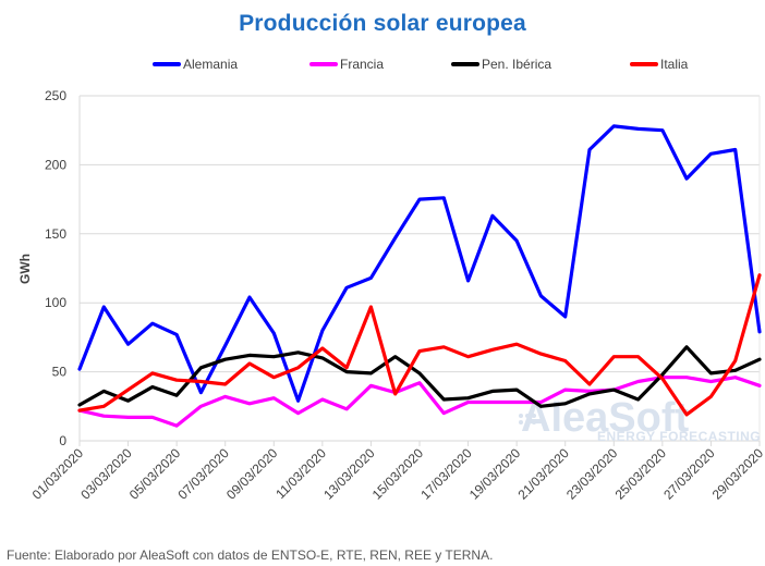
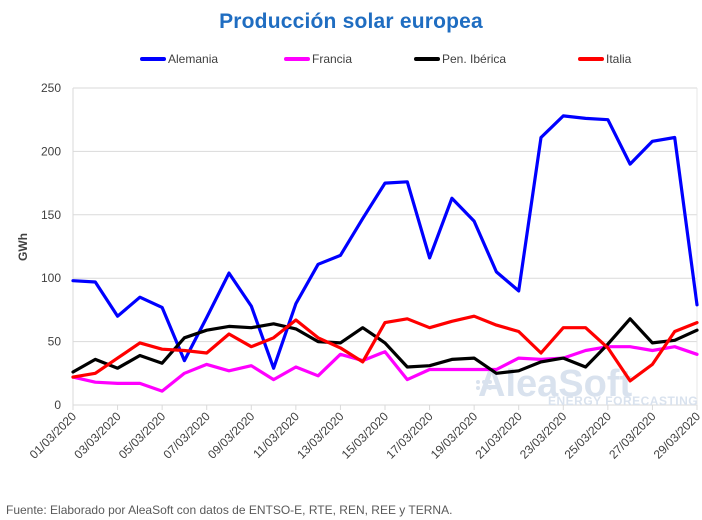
Alemania/01/03/2020: 52 -> 98
Italia/13/03/2020: 97 -> 45
Italia/29/03/2020: 120 -> 65
